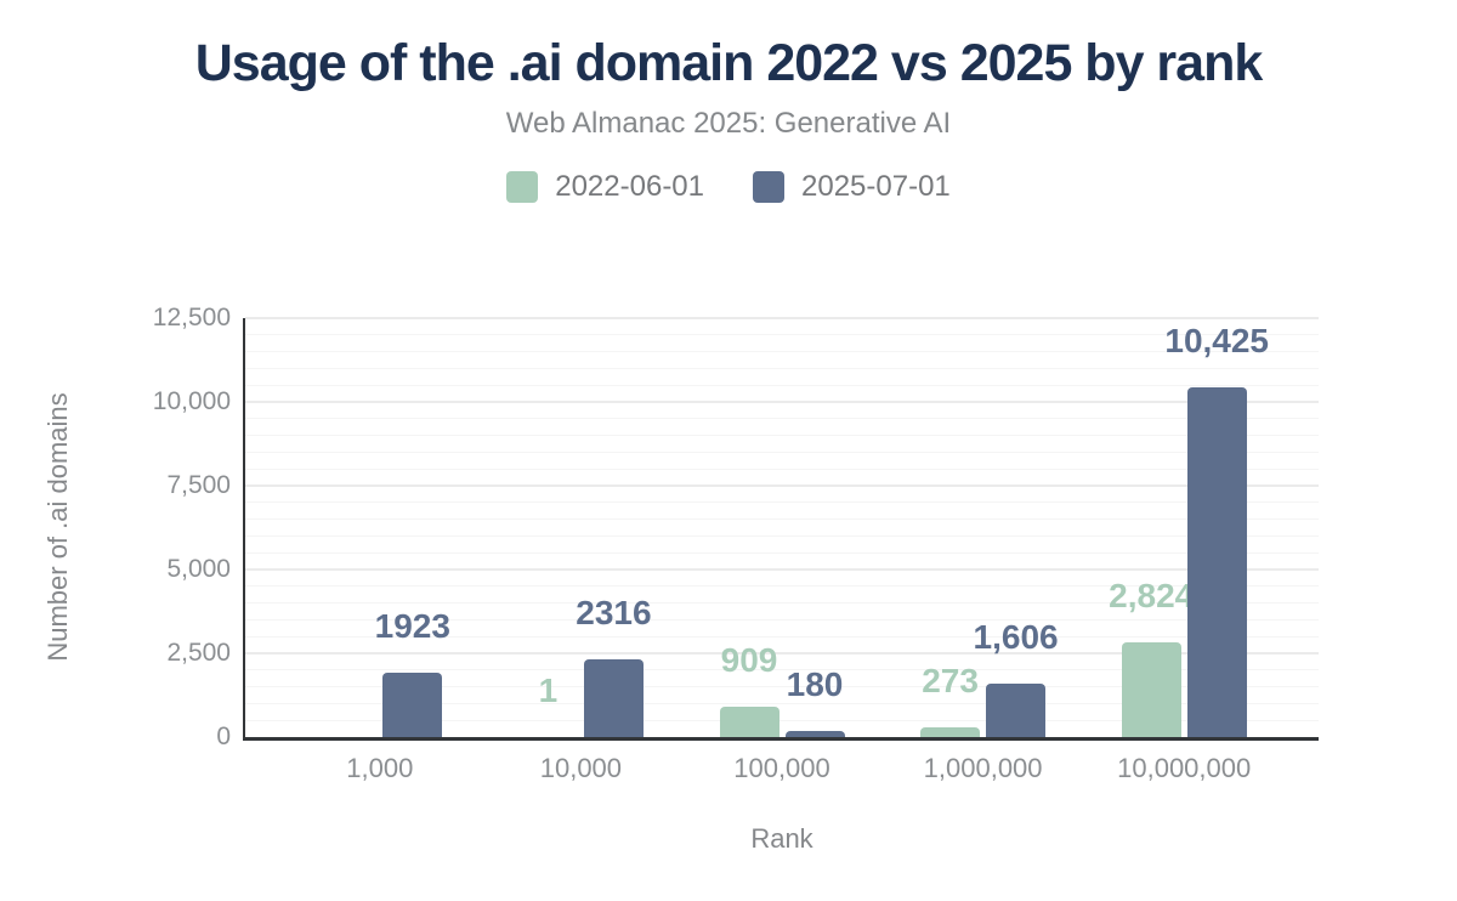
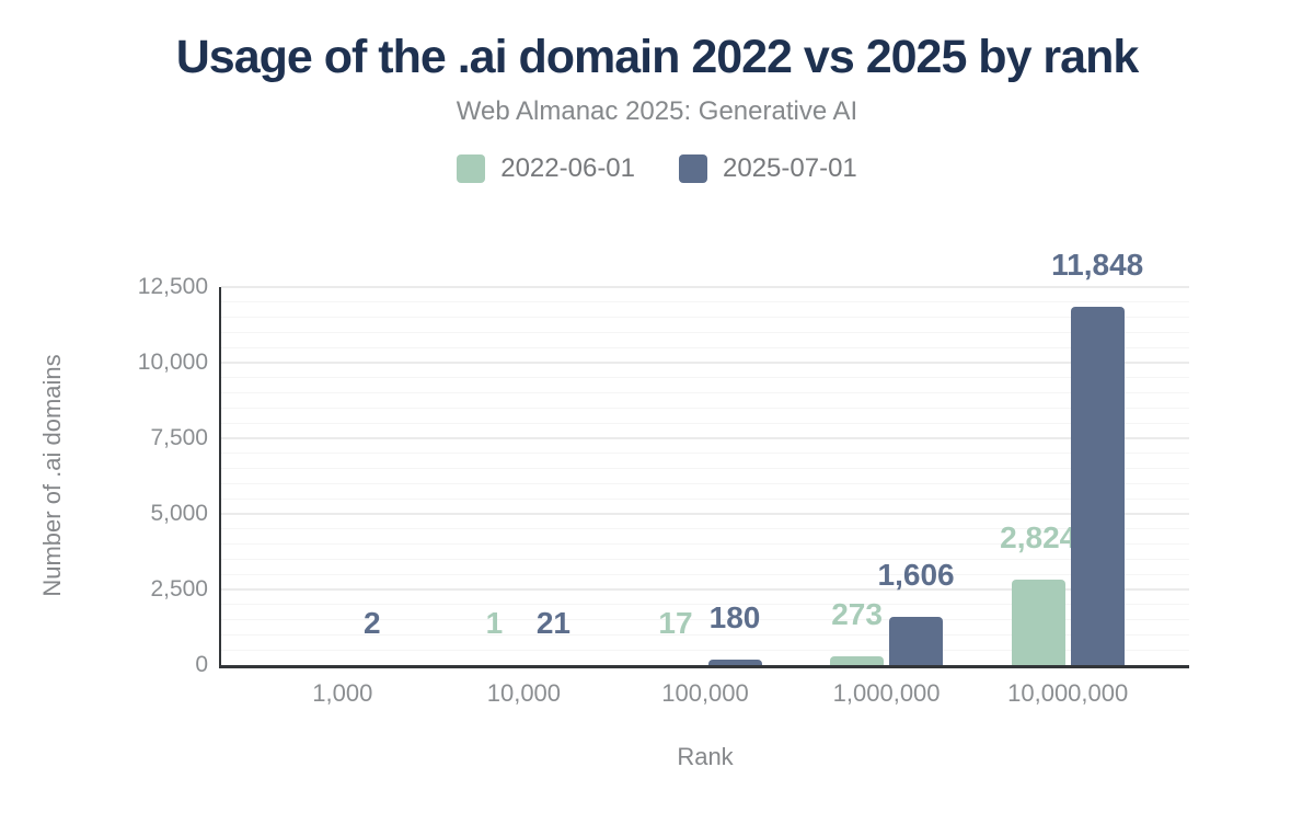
2025-07-01/1,000: 1923 -> 2
2025-07-01/10,000: 2316 -> 21
2022-06-01/100,000: 909 -> 17
2025-07-01/10,000,000: 10,425 -> 11,848
